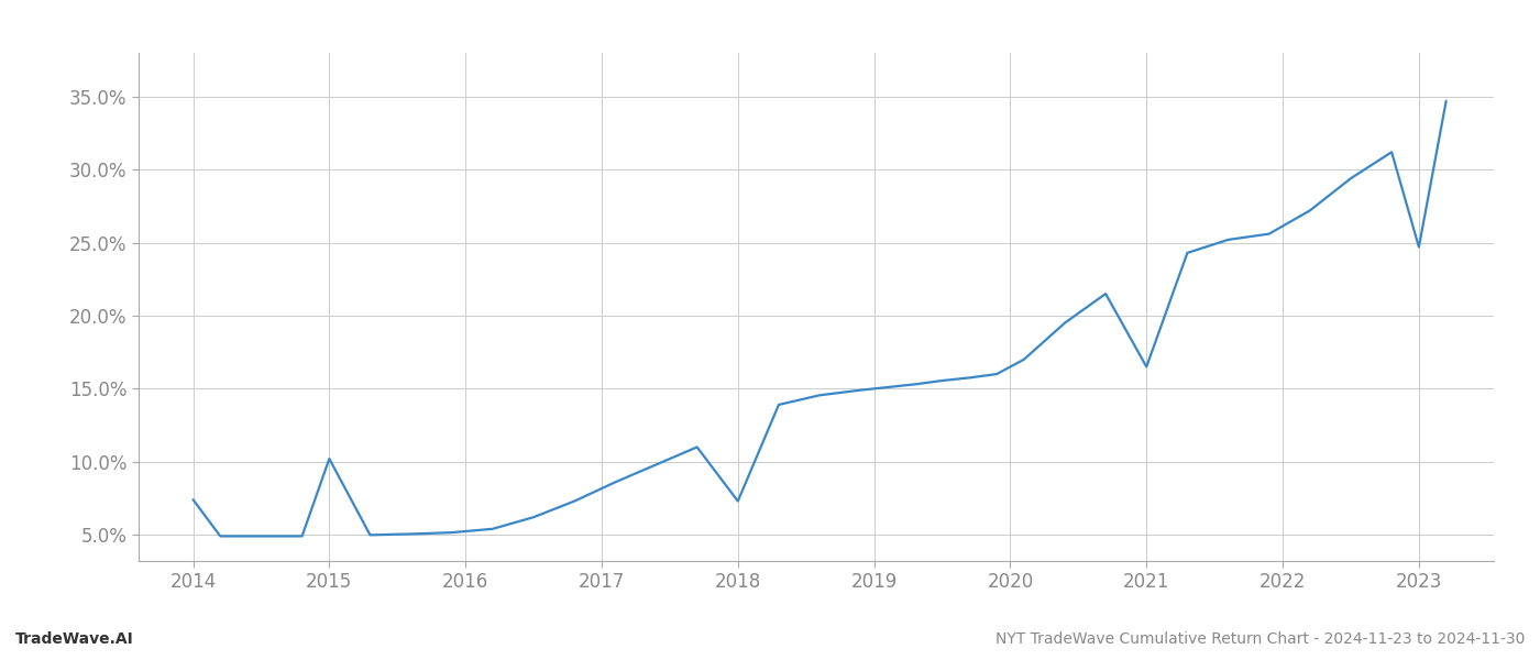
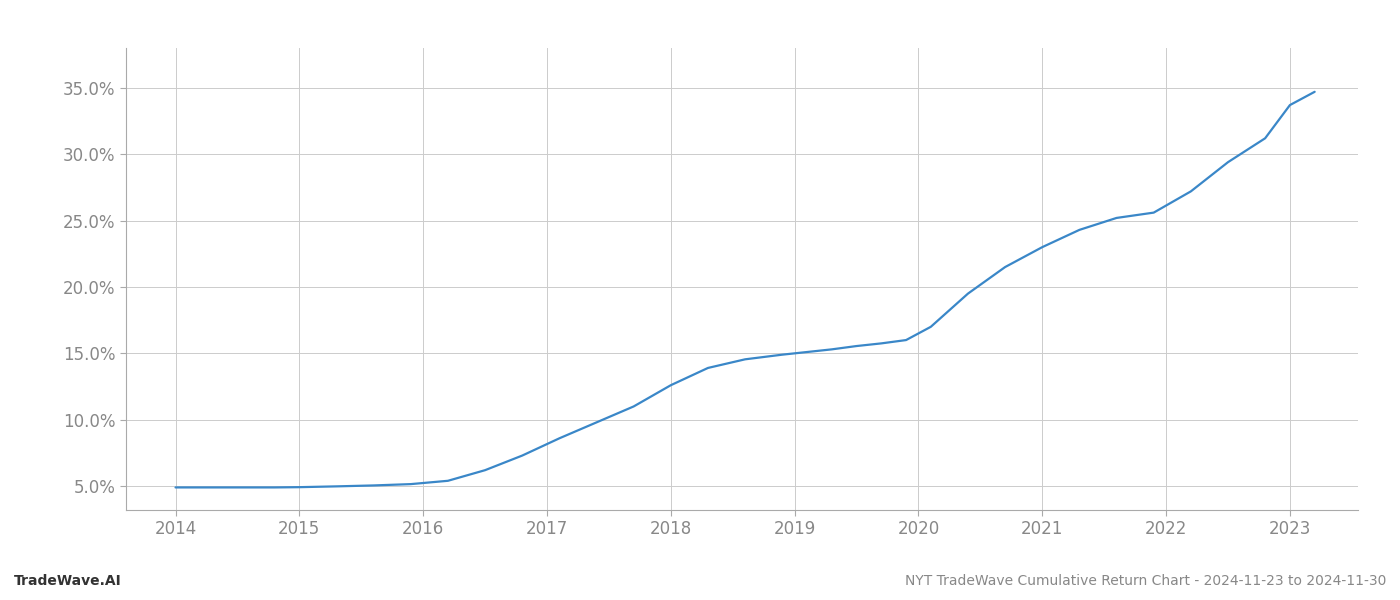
2014: 7.4% -> 4.9%
2015: 10.2% -> 4.9%
2018: 7.3% -> 12.6%
2021: 16.5% -> 23.0%
2023: 24.7% -> 33.7%
